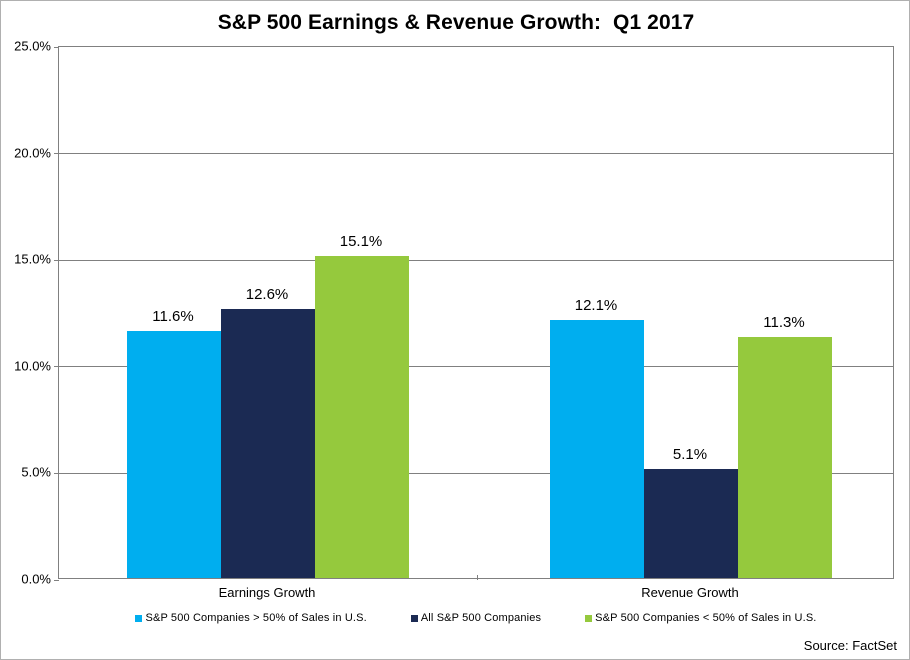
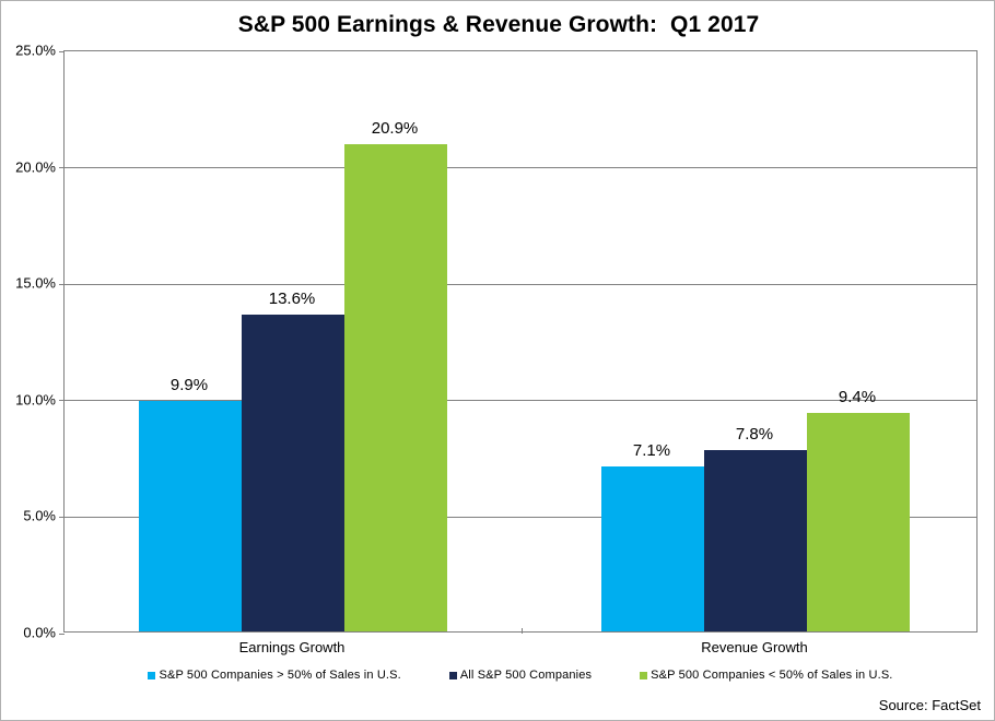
S&P 500 Companies > 50% of Sales in U.S./Earnings Growth: 11.6% -> 9.9%
All S&P 500 Companies/Earnings Growth: 12.6% -> 13.6%
S&P 500 Companies < 50% of Sales in U.S./Earnings Growth: 15.1% -> 20.9%
S&P 500 Companies > 50% of Sales in U.S./Revenue Growth: 12.1% -> 7.1%
All S&P 500 Companies/Revenue Growth: 5.1% -> 7.8%
S&P 500 Companies < 50% of Sales in U.S./Revenue Growth: 11.3% -> 9.4%
